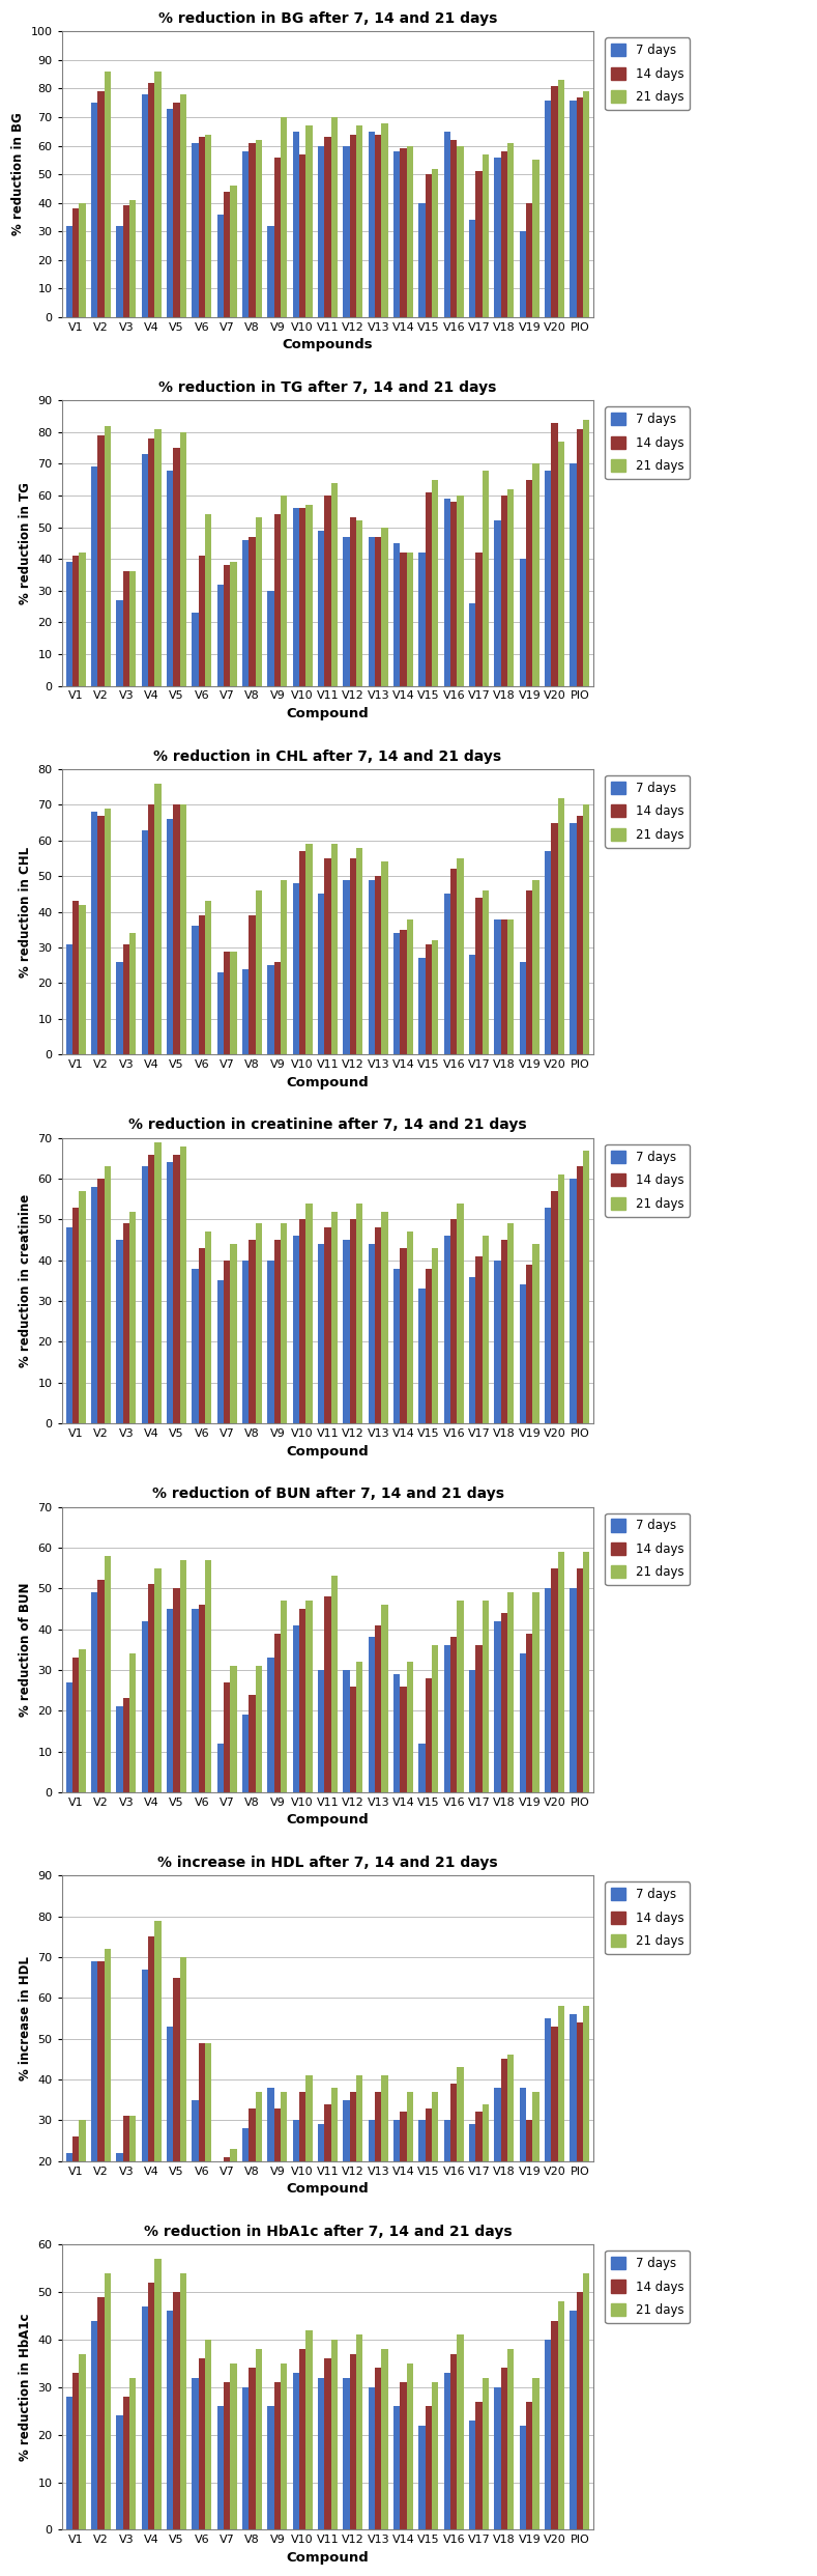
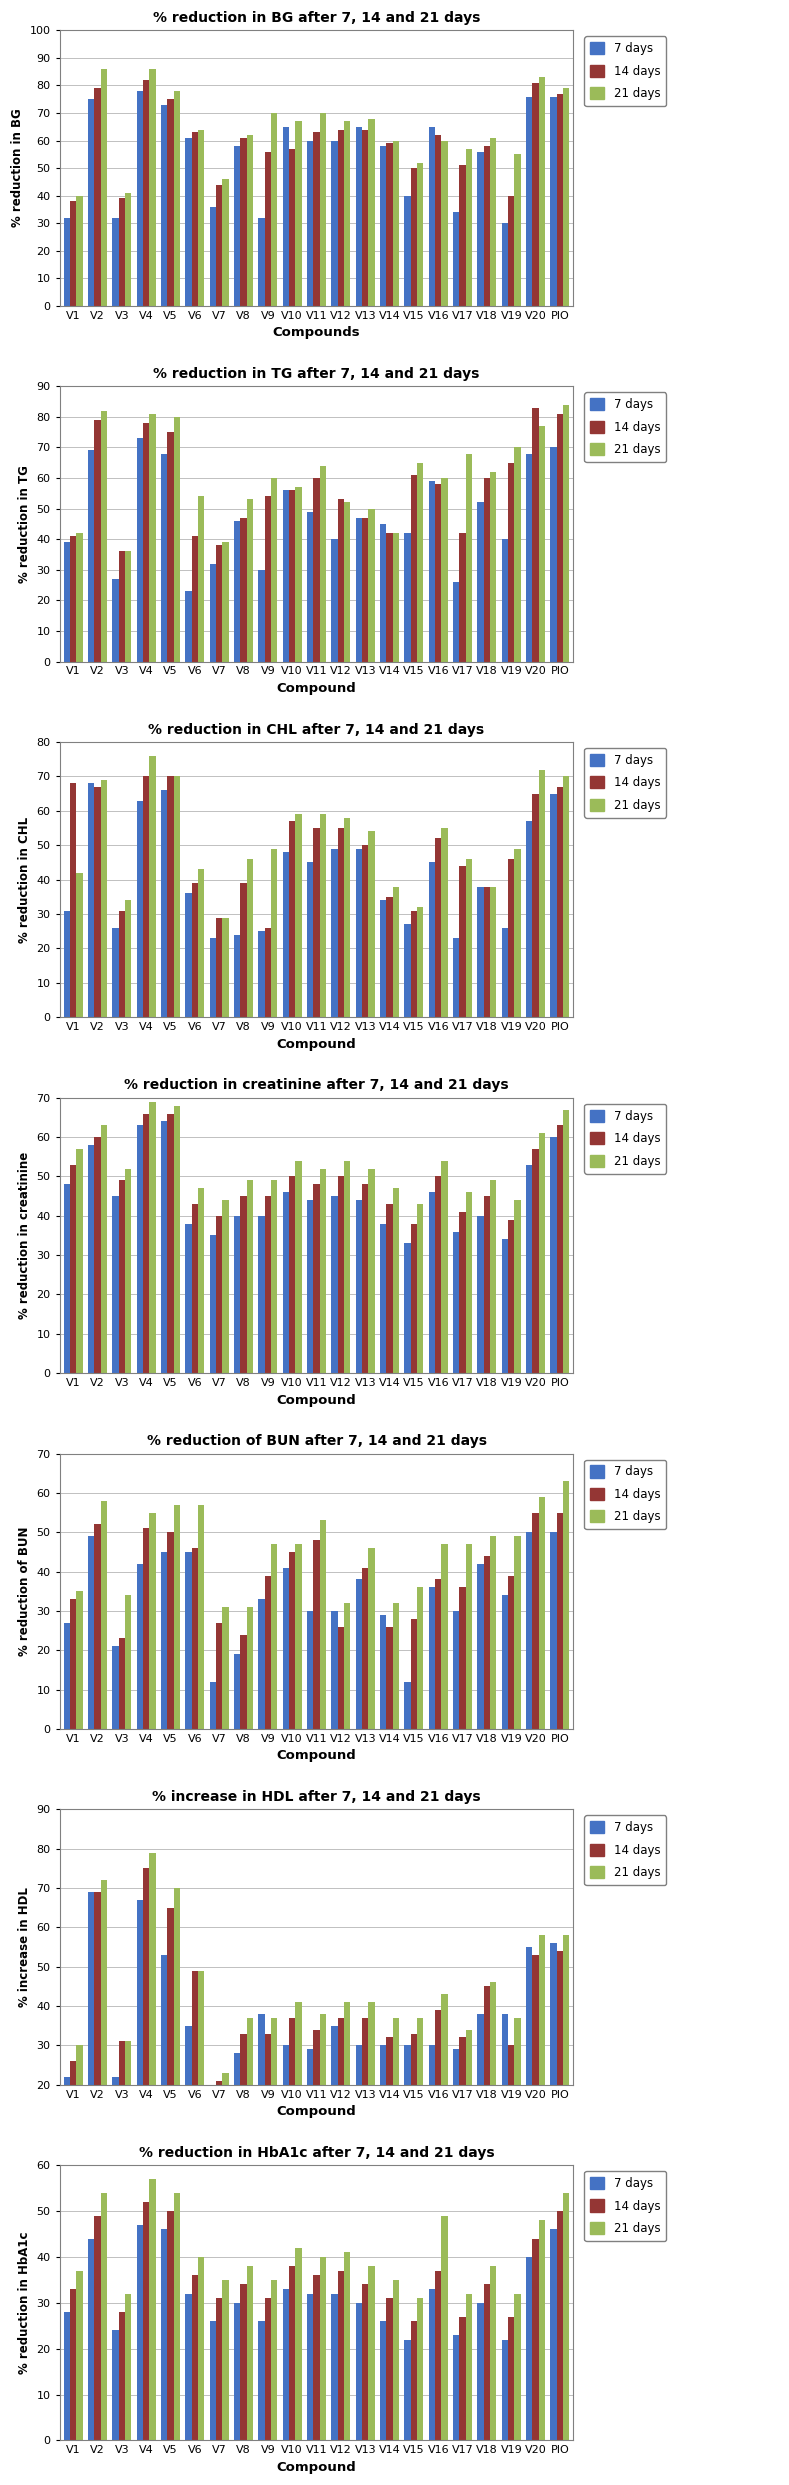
% reduction in TG after 7, 14 and 21 days/7 days/V12: 47 -> 40
% reduction in CHL after 7, 14 and 21 days/14 days/V1: 43 -> 68
% reduction in CHL after 7, 14 and 21 days/7 days/V17: 28 -> 23
% reduction of BUN after 7, 14 and 21 days/21 days/PIO: 59 -> 63
% reduction in HbA1c after 7, 14 and 21 days/21 days/V16: 41 -> 49
